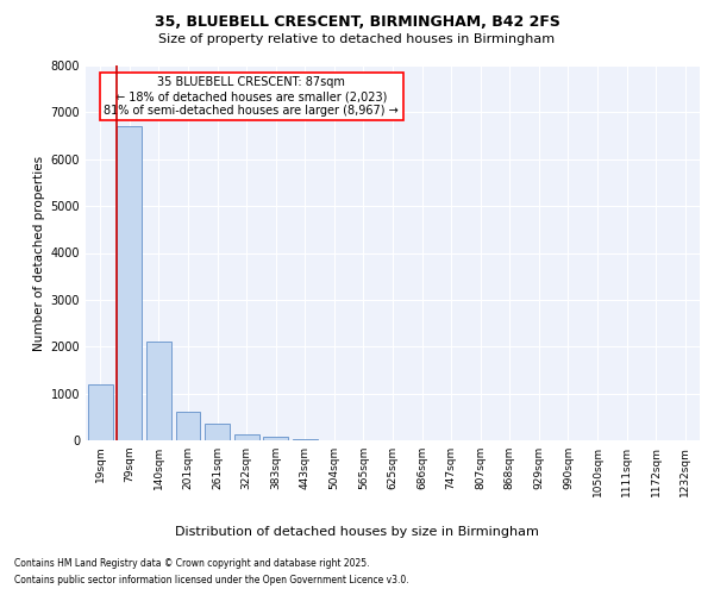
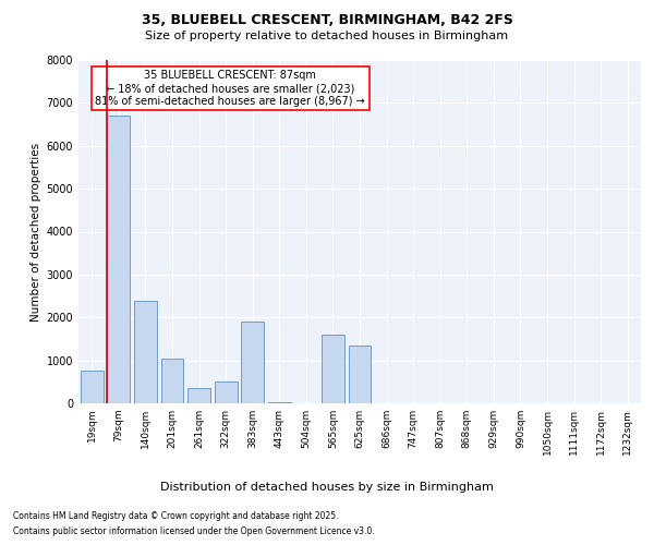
19sqm: 1200 -> 750
140sqm: 2100 -> 2400
201sqm: 600 -> 1050
322sqm: 130 -> 500
383sqm: 70 -> 1900
565sqm: 0 -> 1600
625sqm: 0 -> 1350
